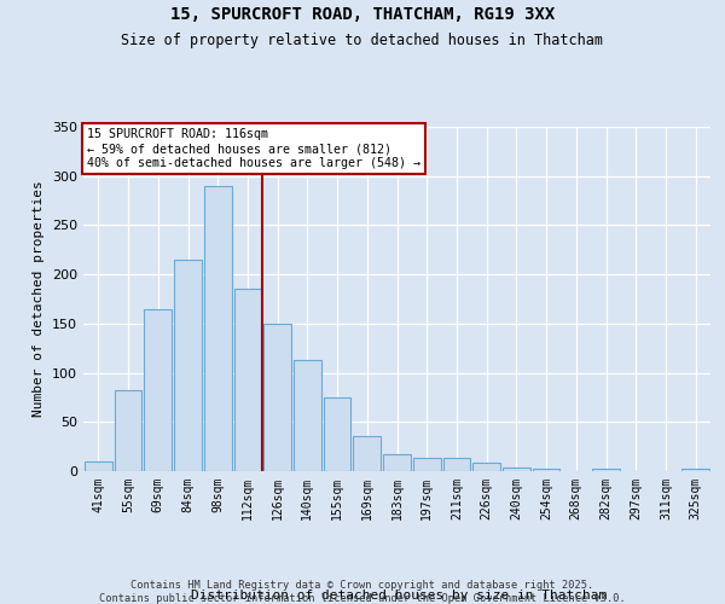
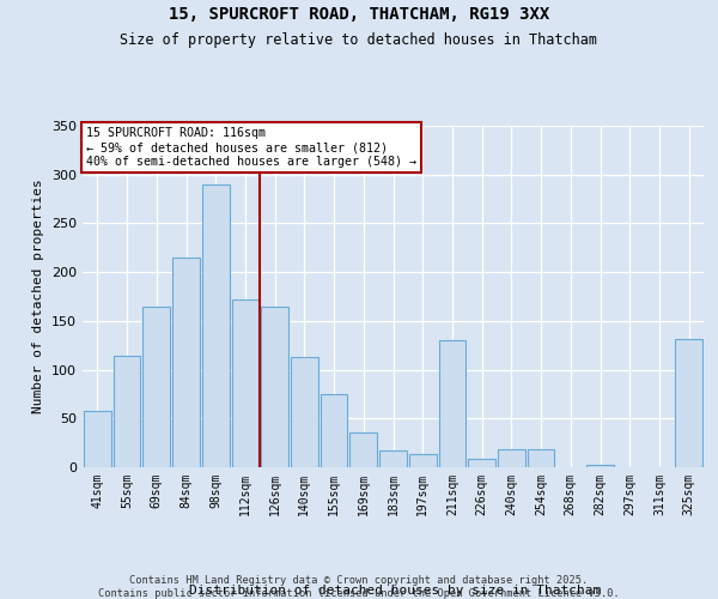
41sqm: 10 -> 58
55sqm: 82 -> 114
112sqm: 185 -> 172
126sqm: 150 -> 164
211sqm: 13 -> 130
240sqm: 4 -> 18
254sqm: 3 -> 18
325sqm: 3 -> 132
